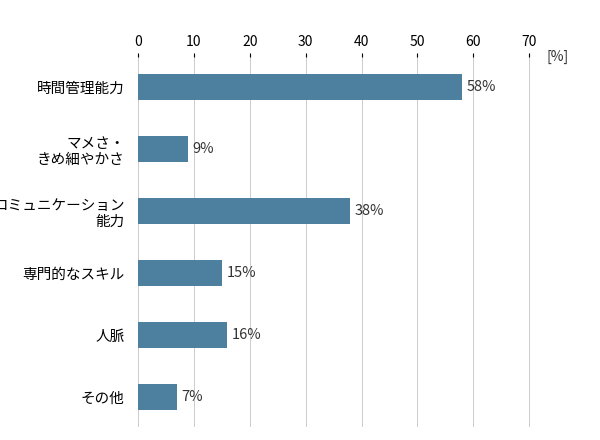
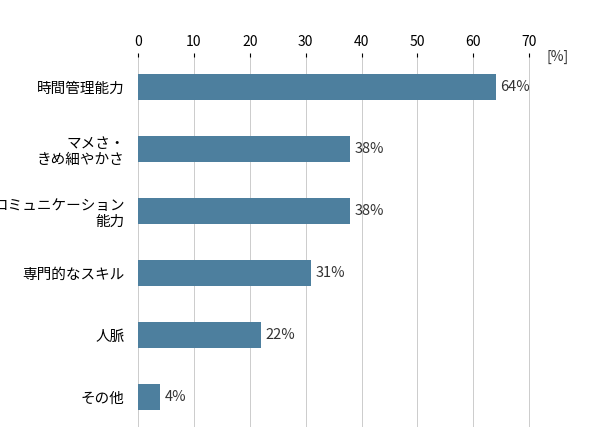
時間管理能力: 58% -> 64%
マメさ・ きめ細やかさ: 9% -> 38%
専門的なスキル: 15% -> 31%
人脈: 16% -> 22%
その他: 7% -> 4%
